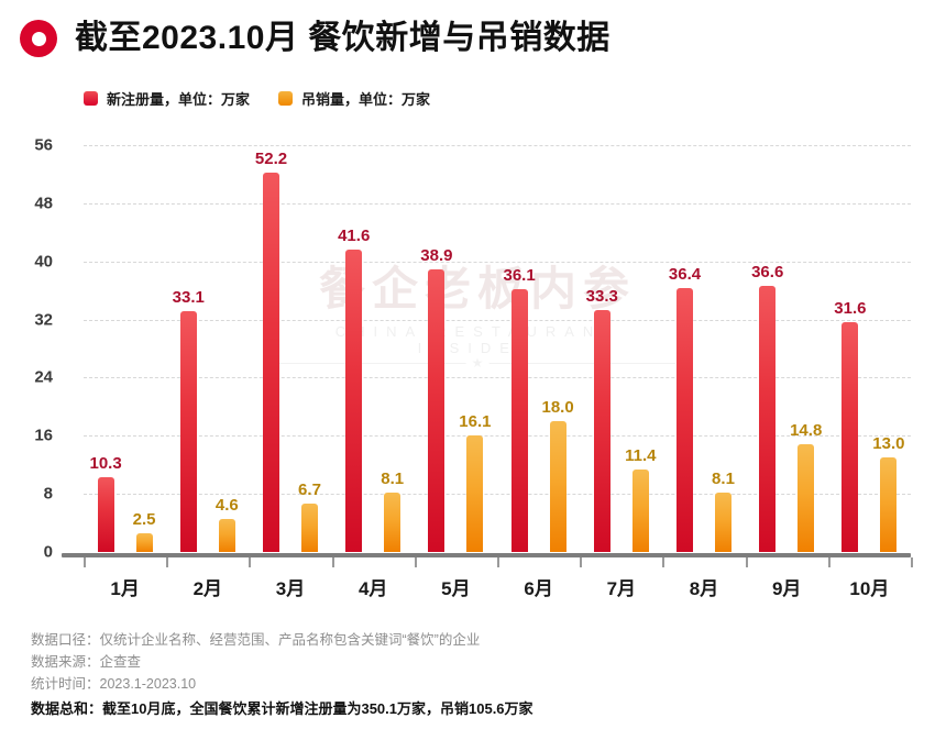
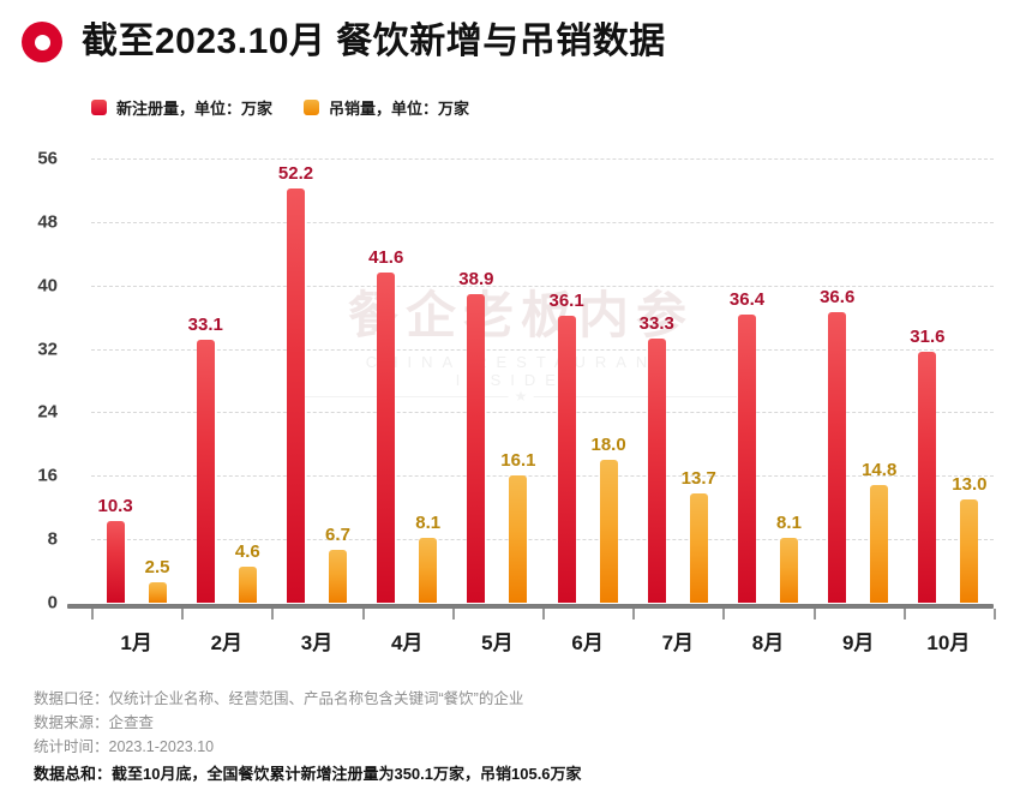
吊销量，单位：万家/7月: 11.4 -> 13.7
